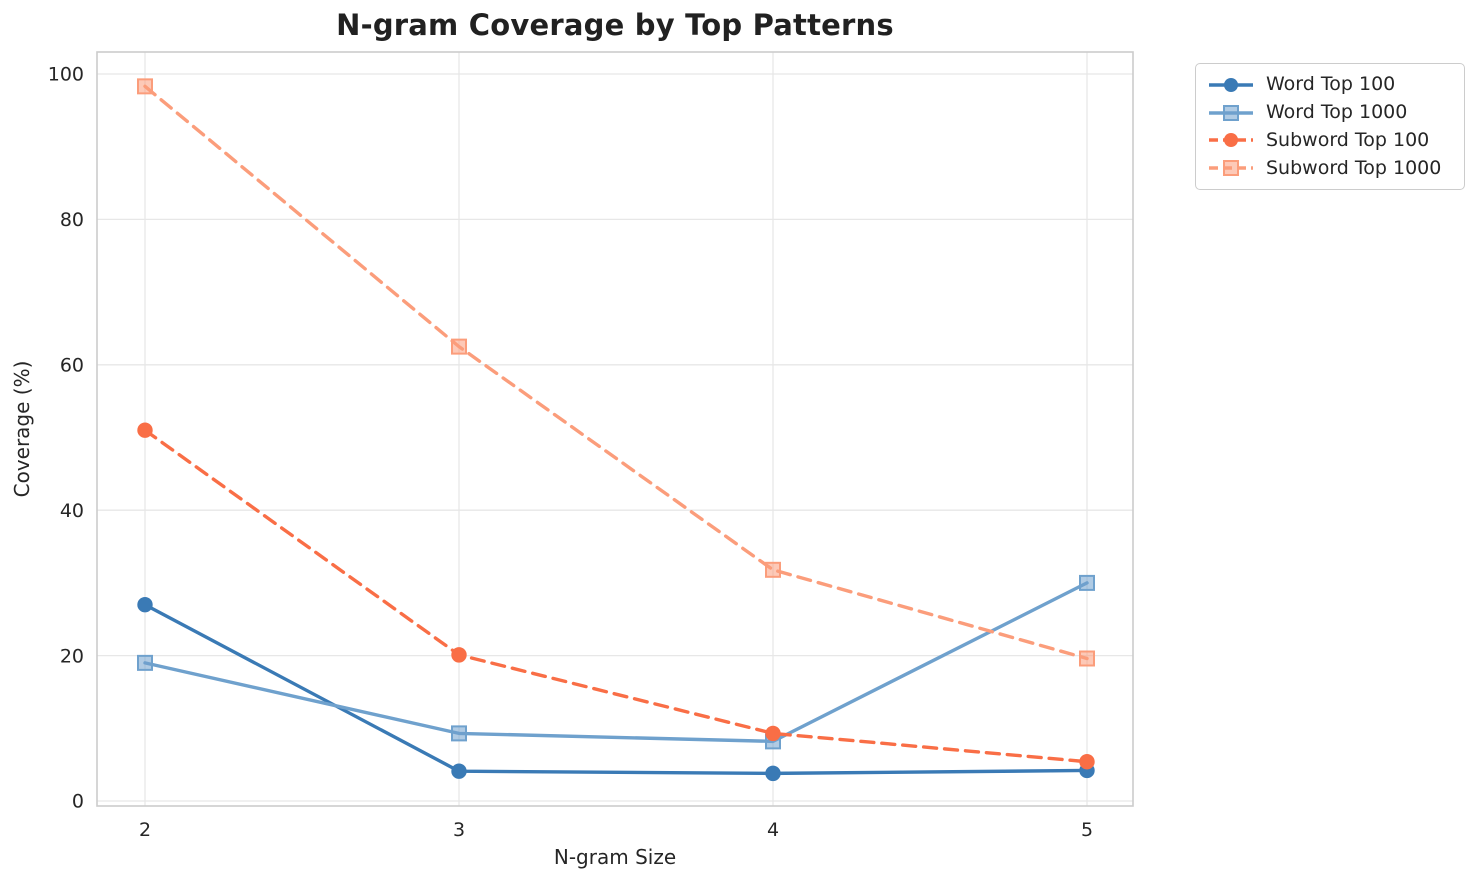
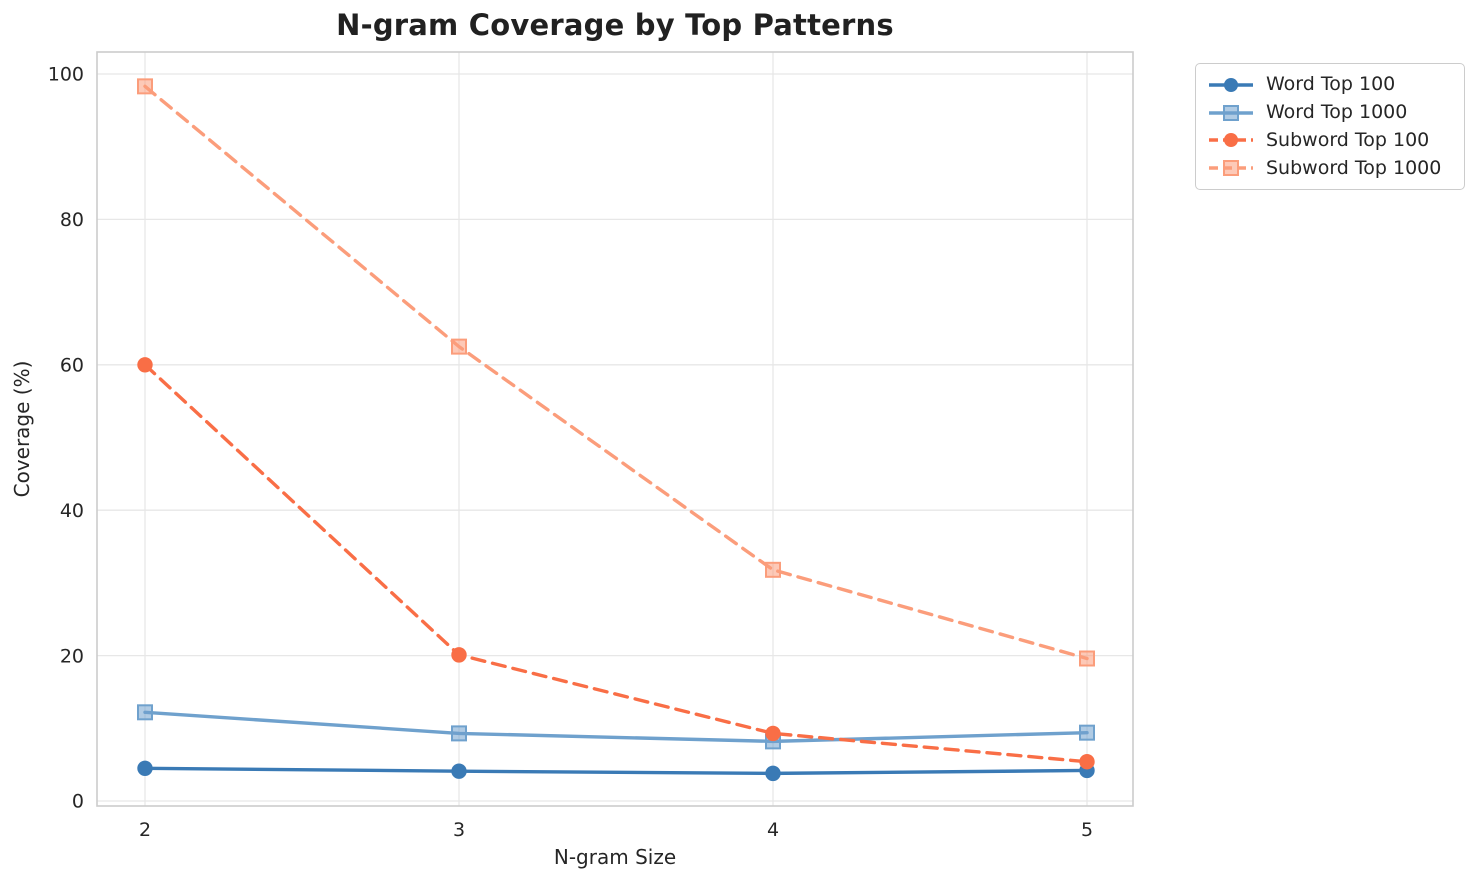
Word Top 100/2: 27 -> 4
Word Top 1000/2: 19 -> 12
Subword Top 100/2: 51 -> 60
Word Top 1000/5: 30 -> 9
